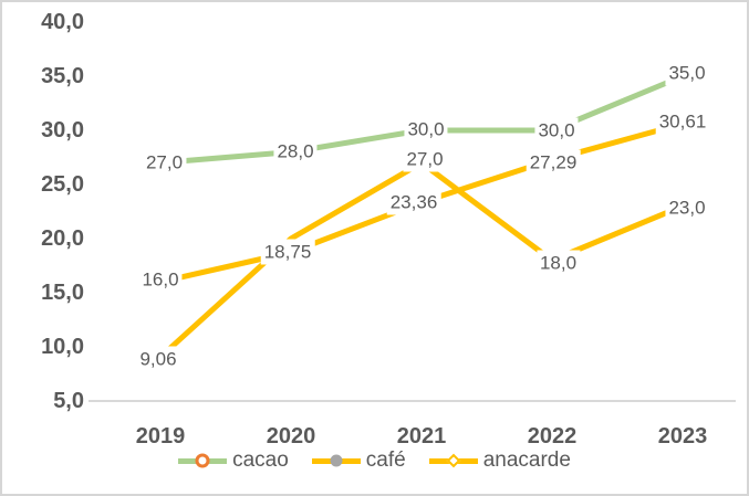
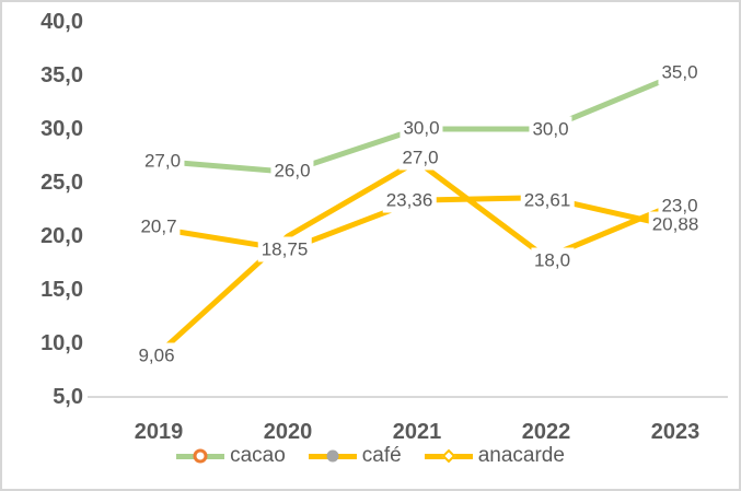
café/2019: 16,0 -> 20,7
cacao/2020: 28,0 -> 26,0
café/2022: 27,29 -> 23,61
café/2023: 30,61 -> 20,88
